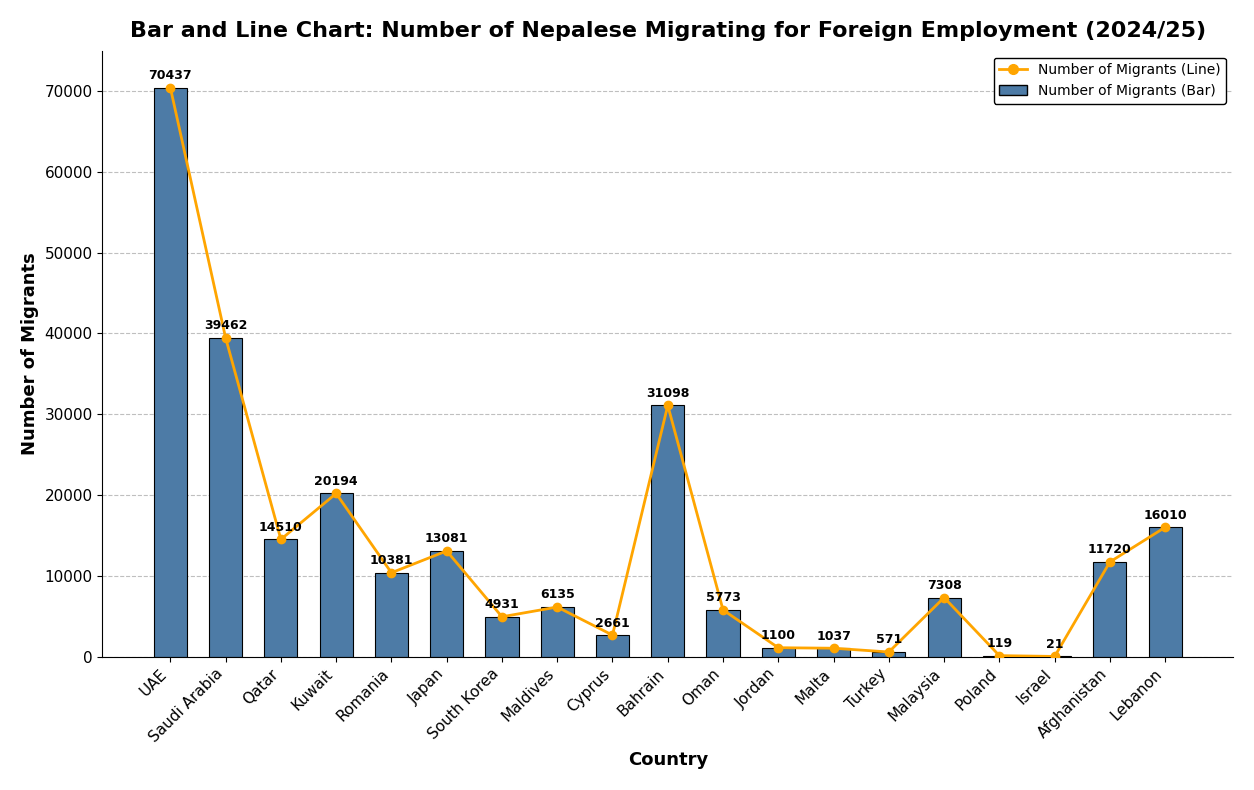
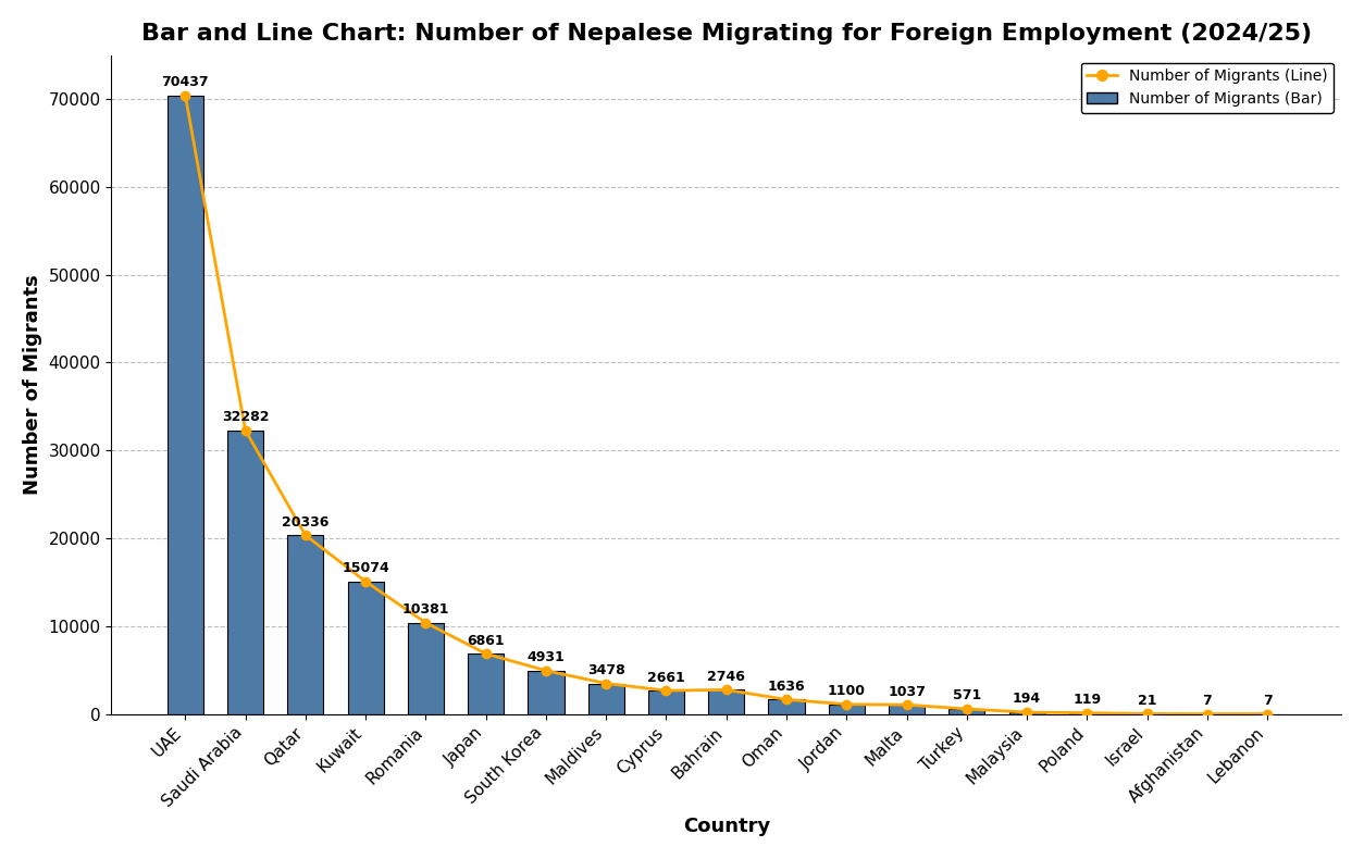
Saudi Arabia: 39462 -> 32282
Qatar: 14510 -> 20336
Kuwait: 20194 -> 15074
Japan: 13081 -> 6861
Maldives: 6135 -> 3478
Bahrain: 31098 -> 2746
Oman: 5773 -> 1636
Malaysia: 7308 -> 194
Afghanistan: 11720 -> 7
Lebanon: 16010 -> 7
